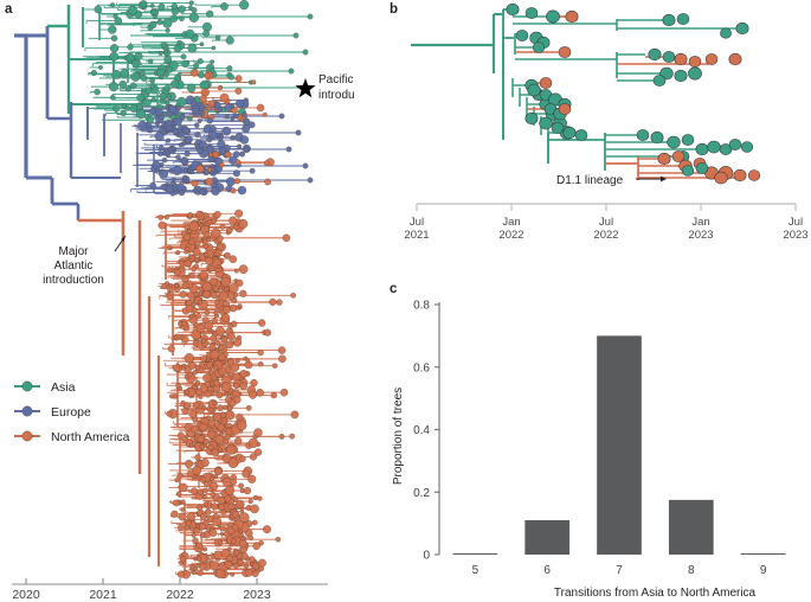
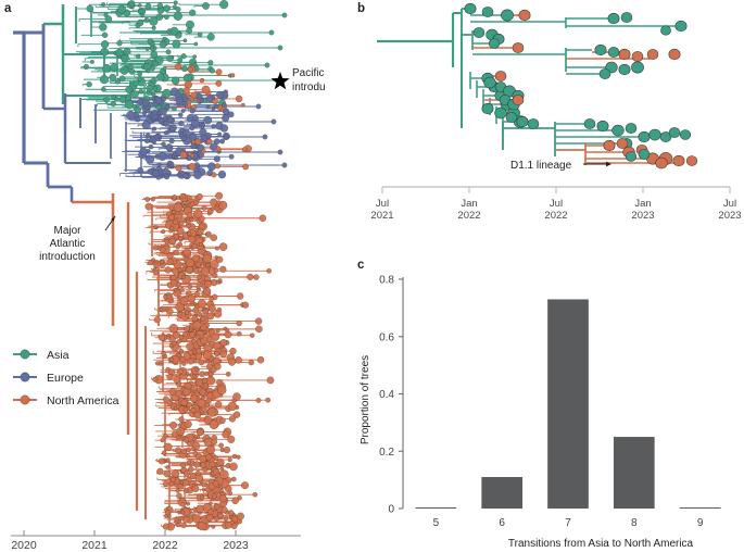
7: 0.70 -> 0.73
8: 0.17 -> 0.25
